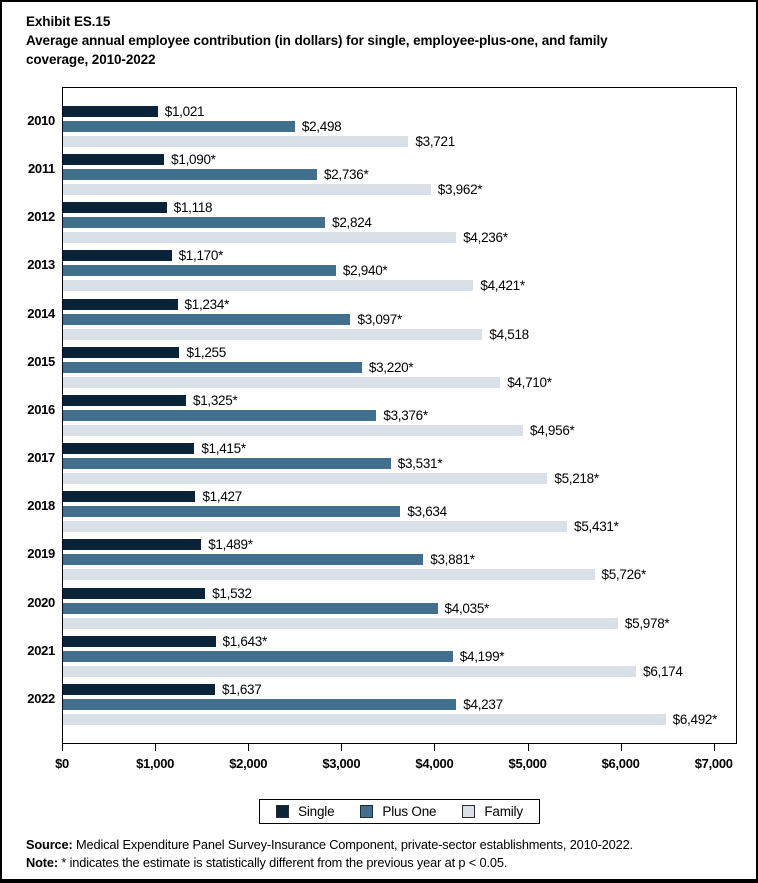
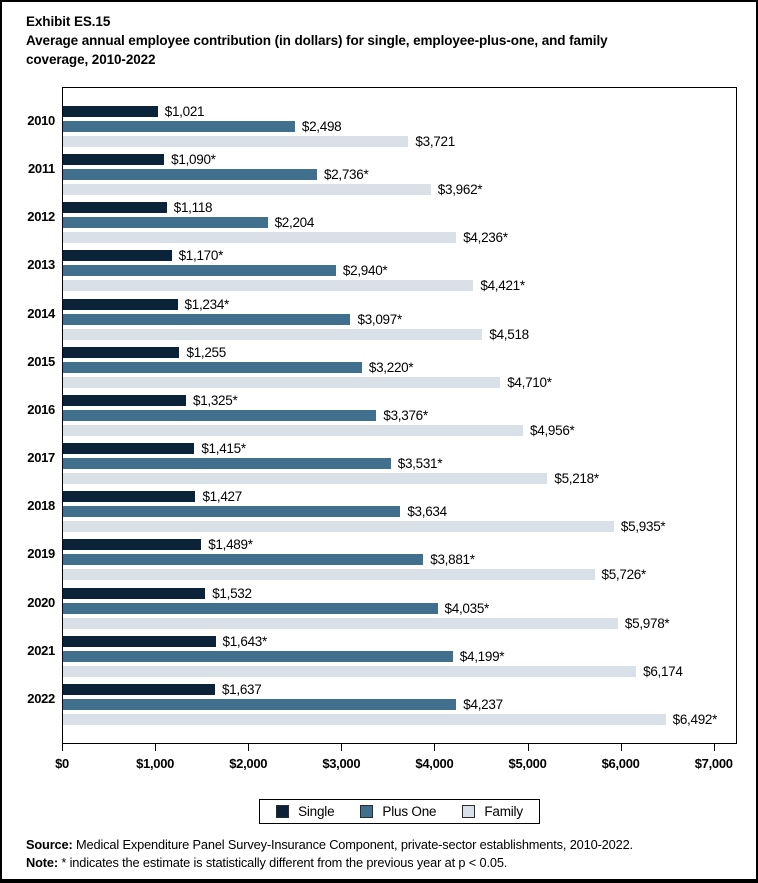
Plus One/2012: $2,824 -> $2,204
Family/2018: 5,431 -> 5,935
